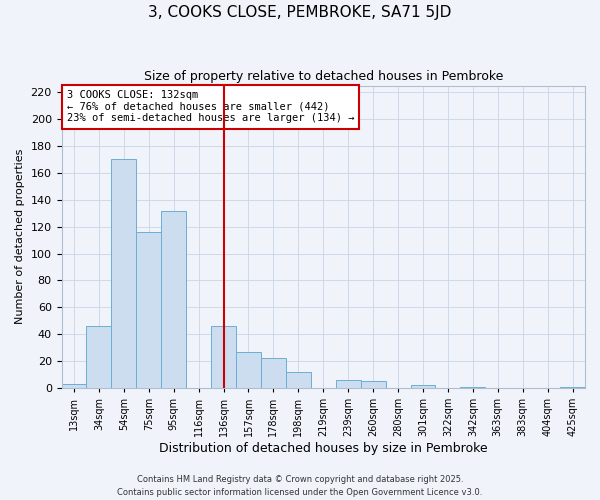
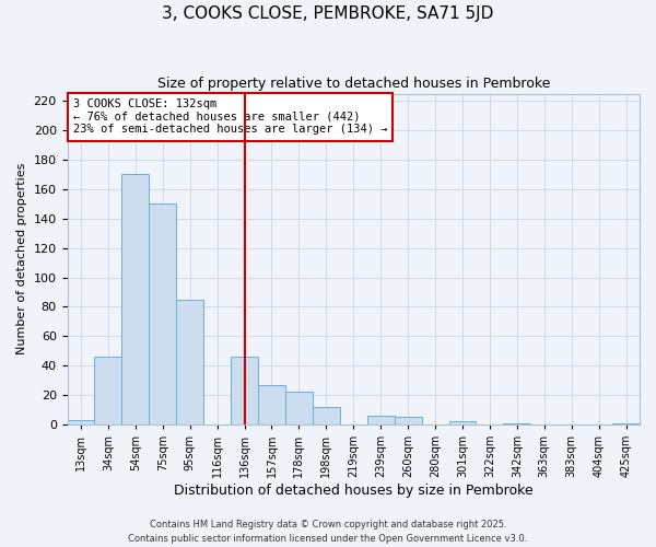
75sqm: 116 -> 150
95sqm: 132 -> 85
